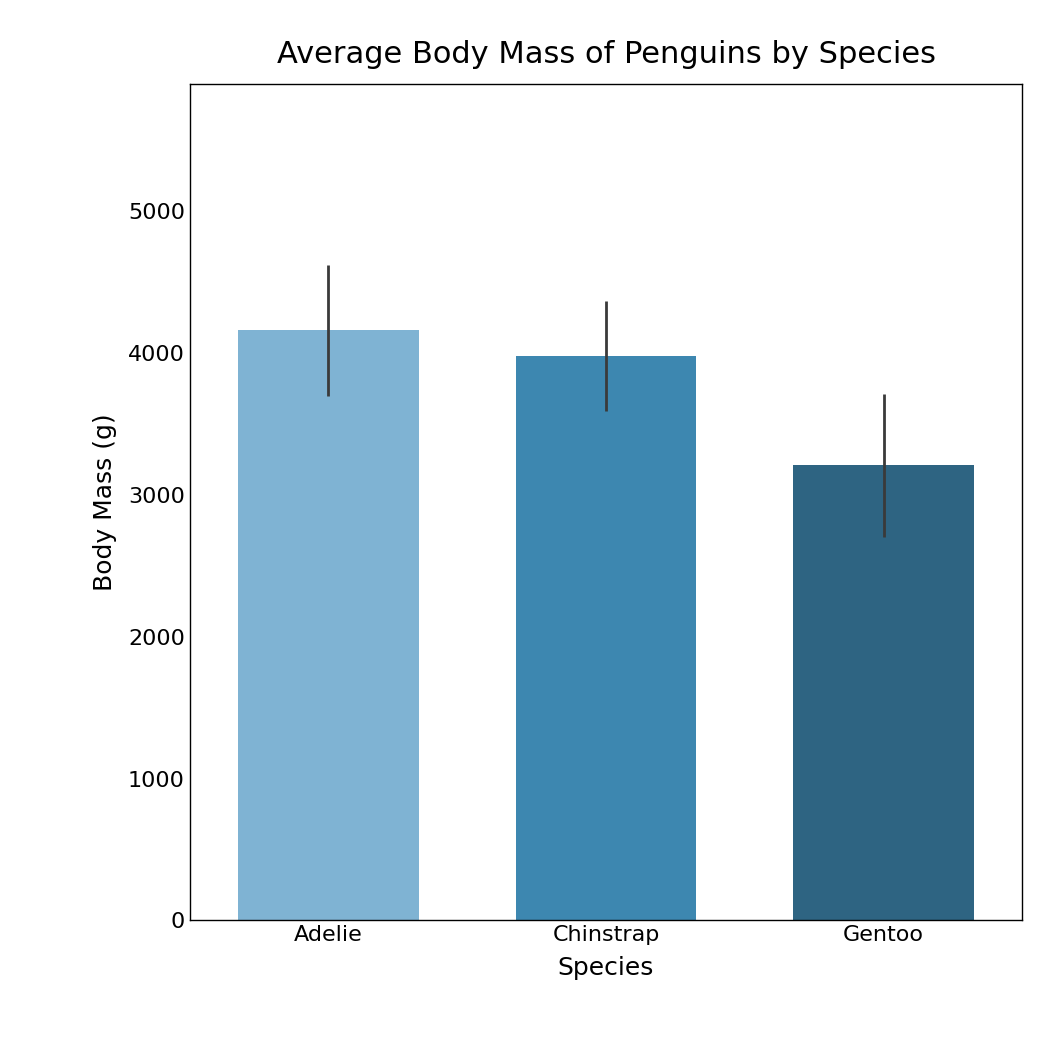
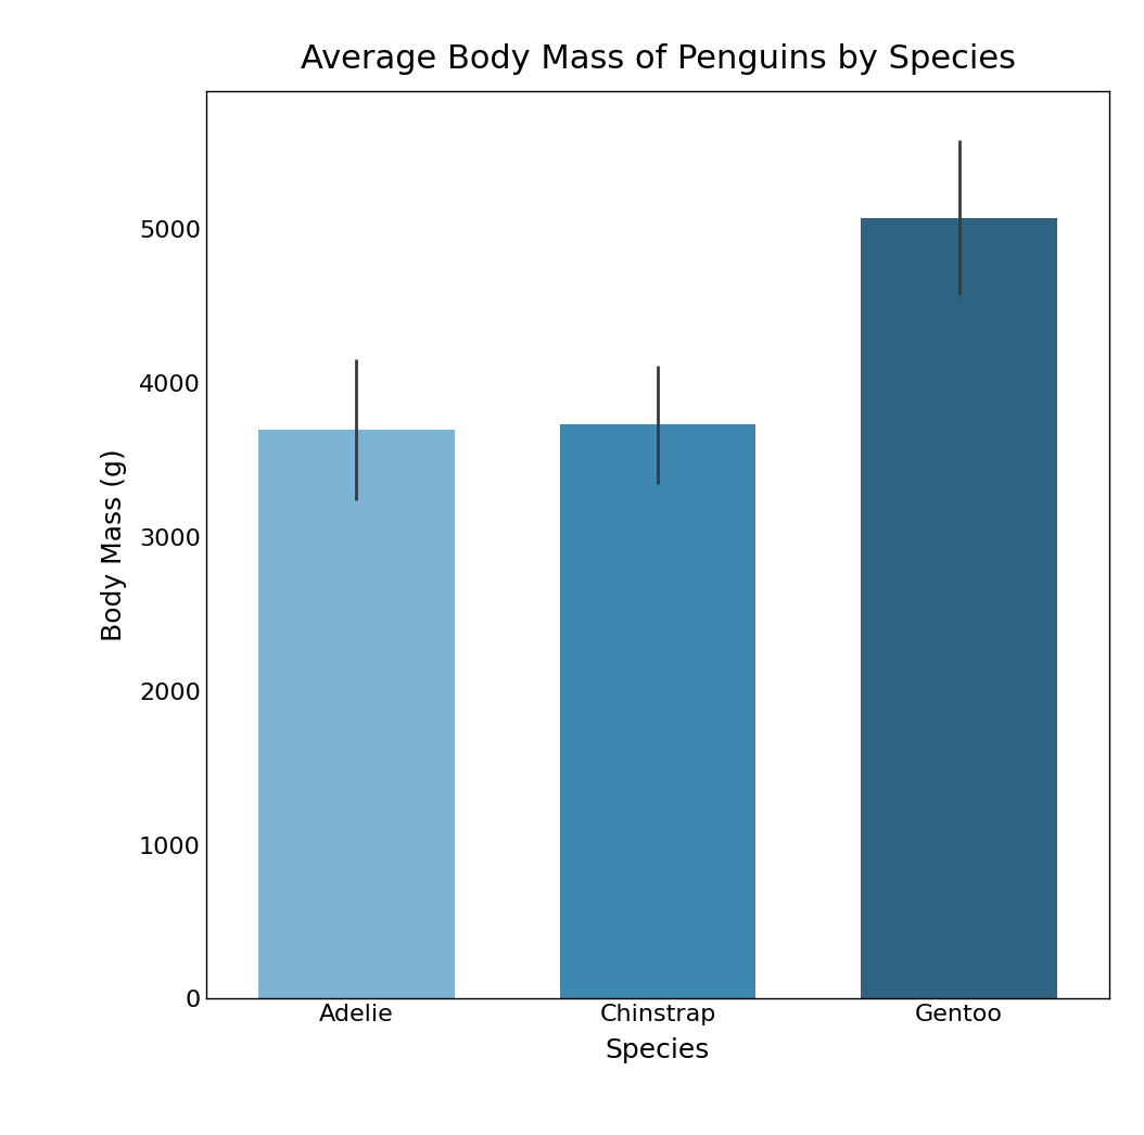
Adelie: 4160 -> 3700
Chinstrap: 3980 -> 3730
Gentoo: 3210 -> 5080
